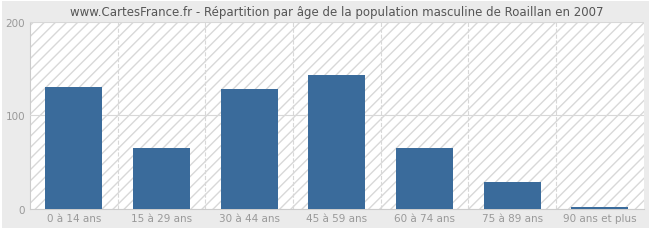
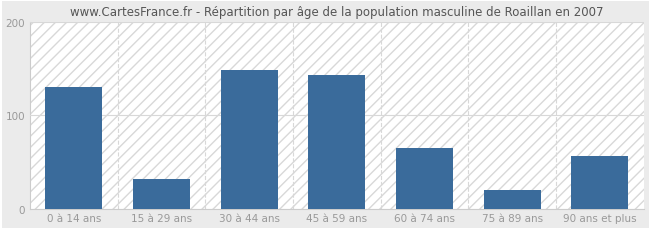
15 à 29 ans: 65 -> 32
30 à 44 ans: 128 -> 148
75 à 89 ans: 28 -> 20
90 ans et plus: 2 -> 56
